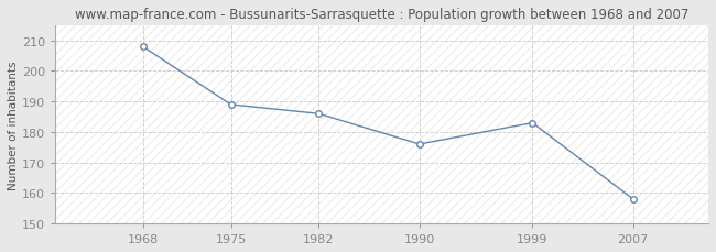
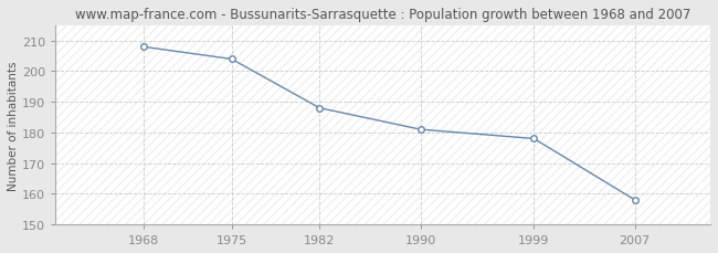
1975: 189 -> 204
1982: 186 -> 188
1990: 176 -> 181
1999: 183 -> 178
